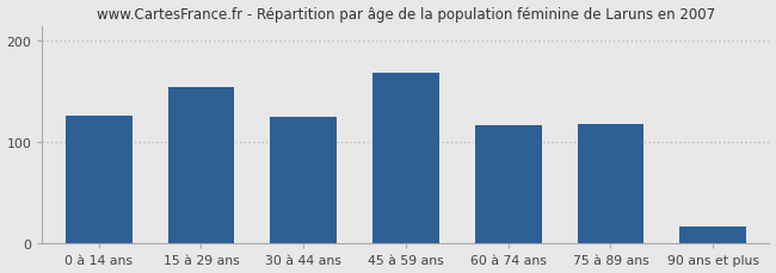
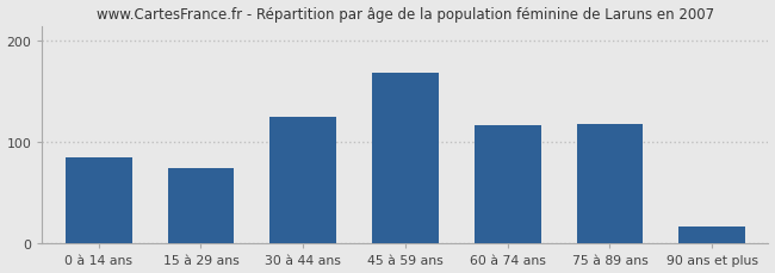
0 à 14 ans: 126 -> 85
15 à 29 ans: 154 -> 75
